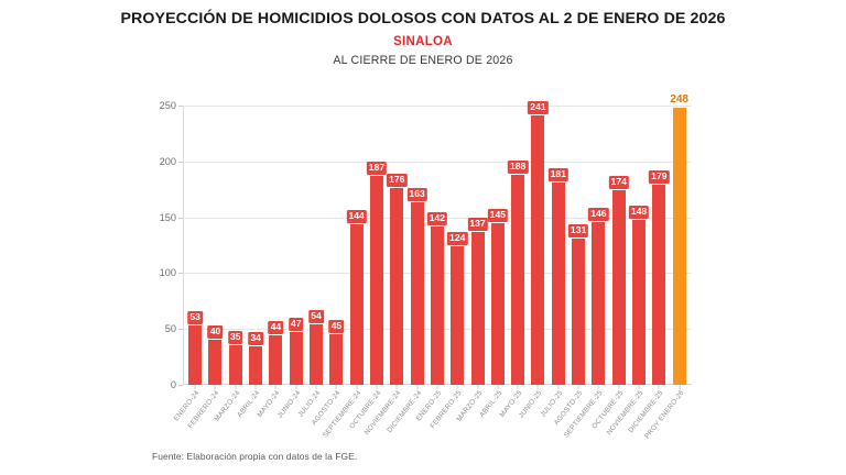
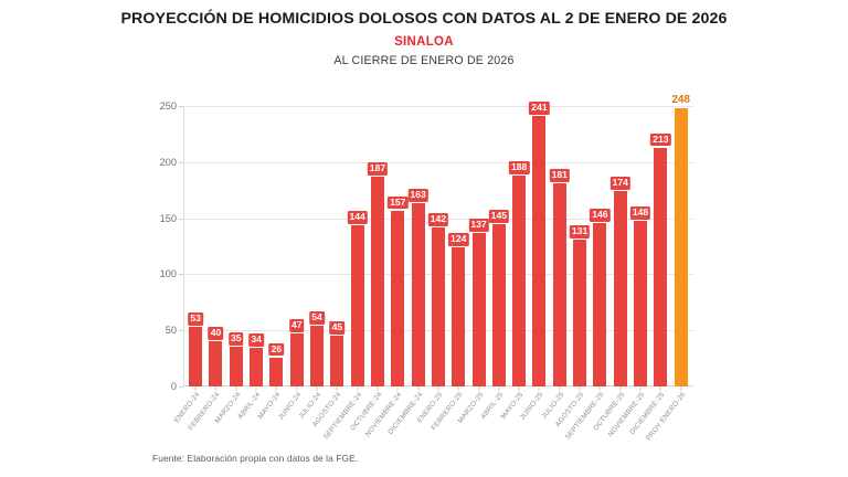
MAYO-24: 44 -> 26
NOVIEMBRE-24: 176 -> 157
DICIEMBRE-25: 179 -> 213
